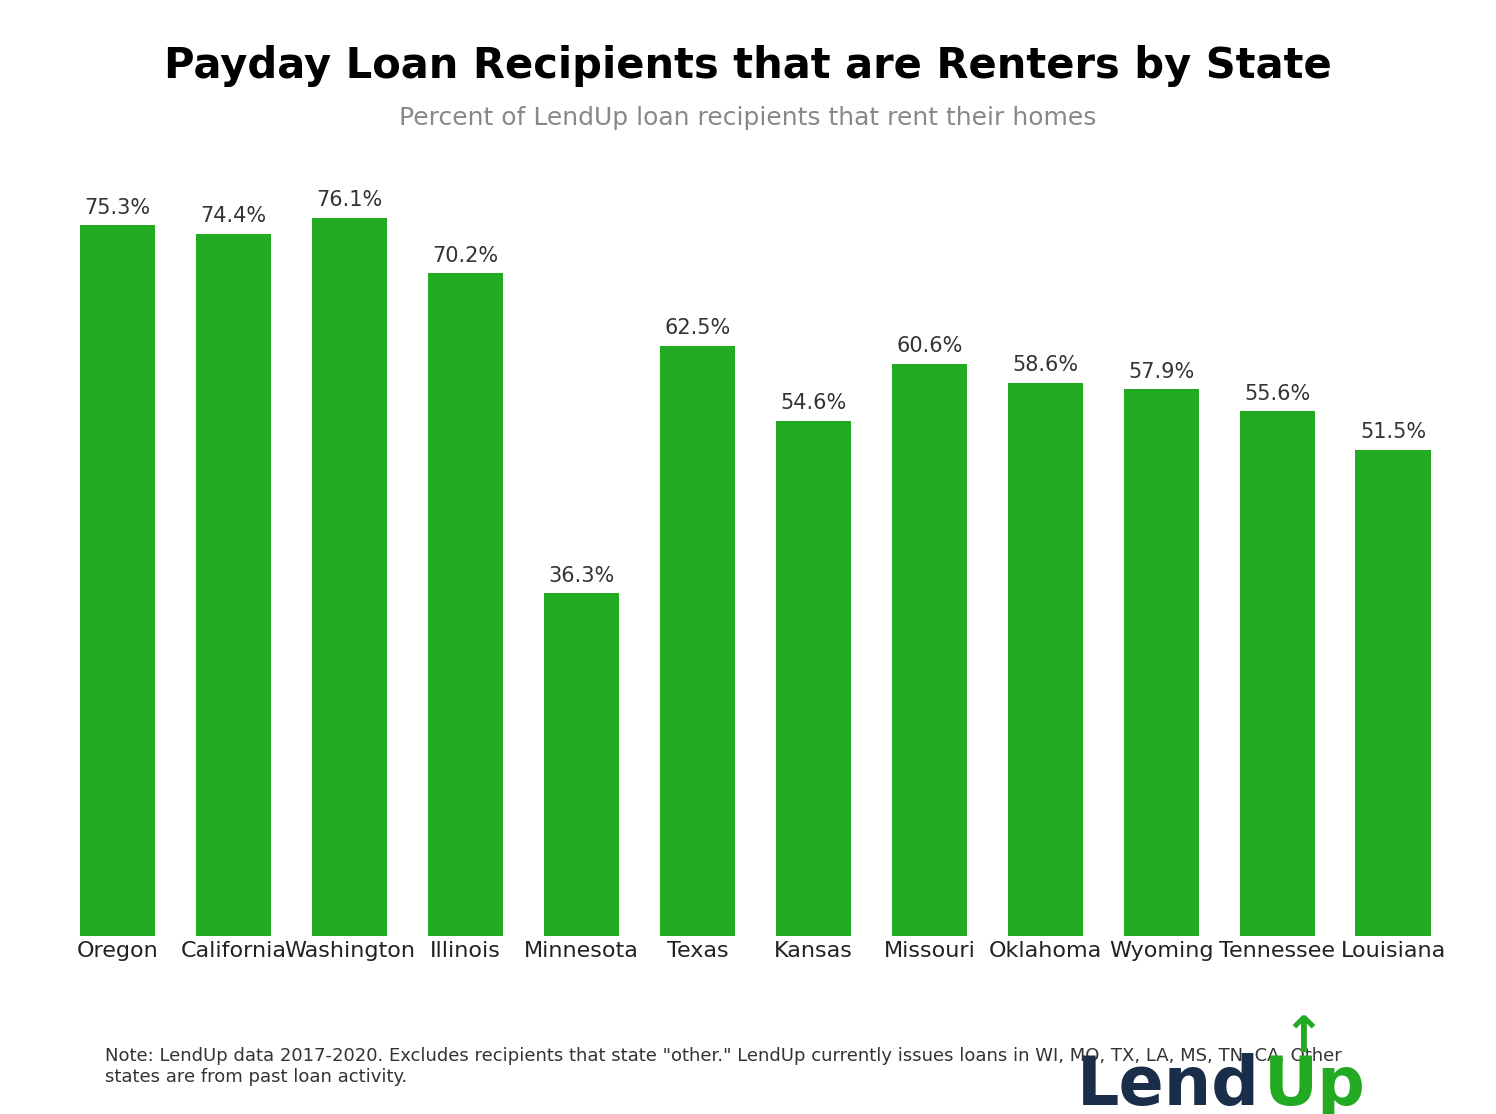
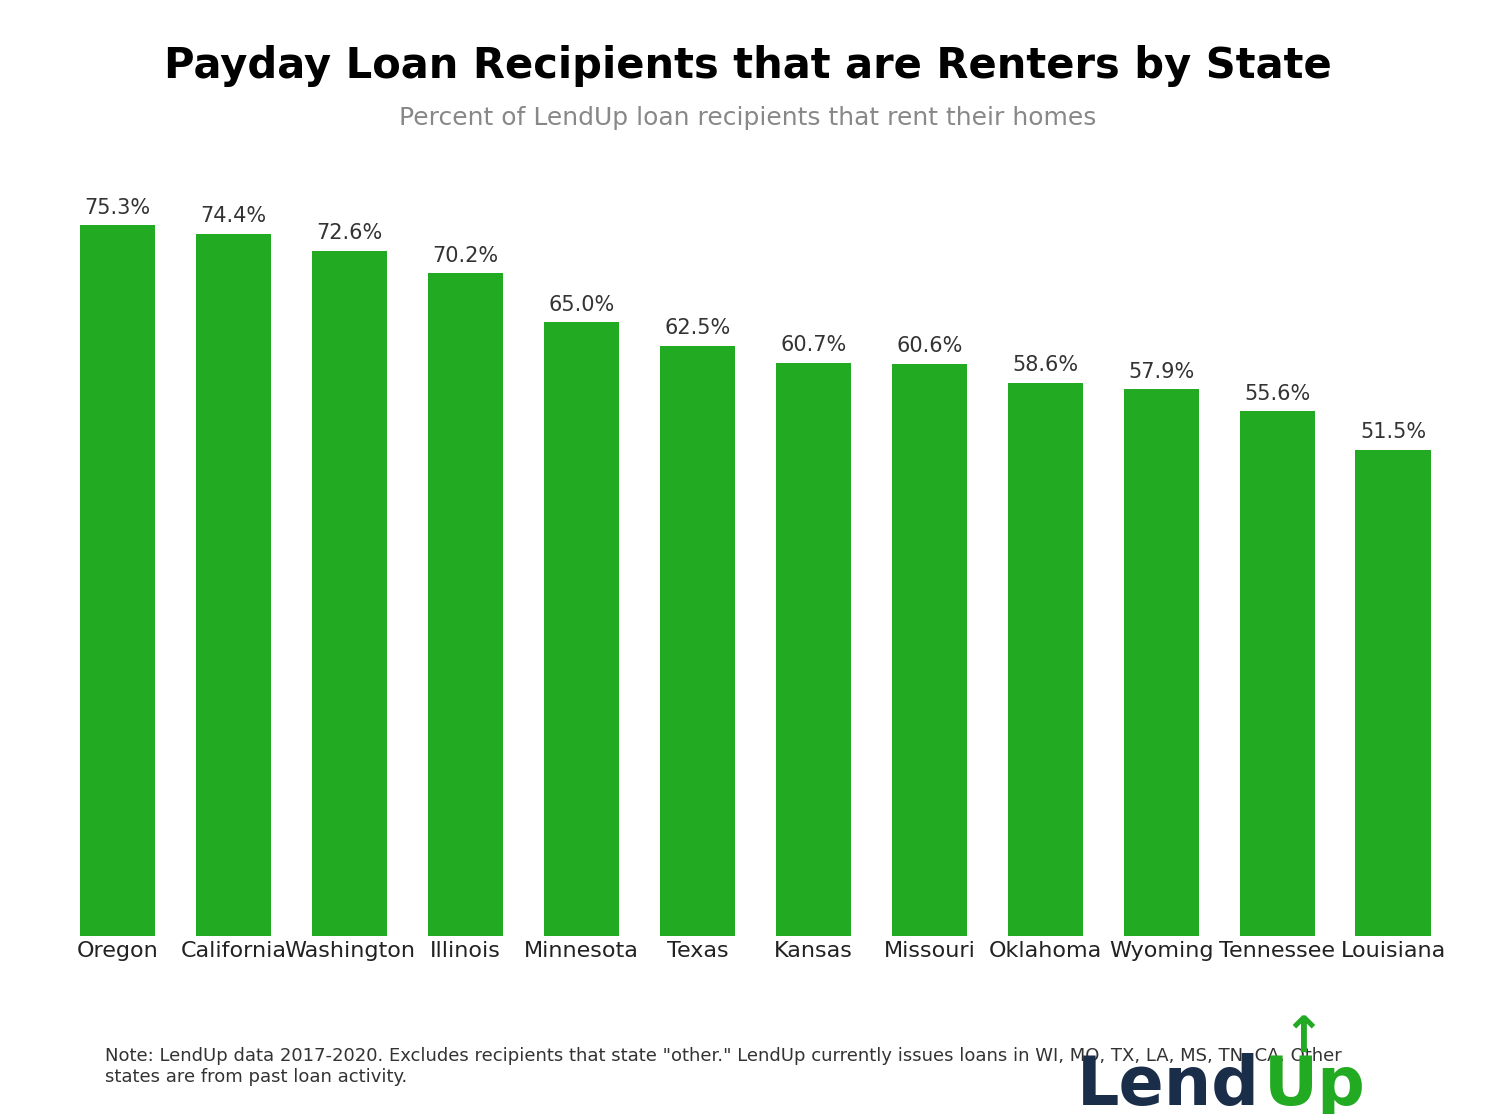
Washington: 76.1% -> 72.6%
Minnesota: 36.3% -> 65.0%
Kansas: 54.6% -> 60.7%
